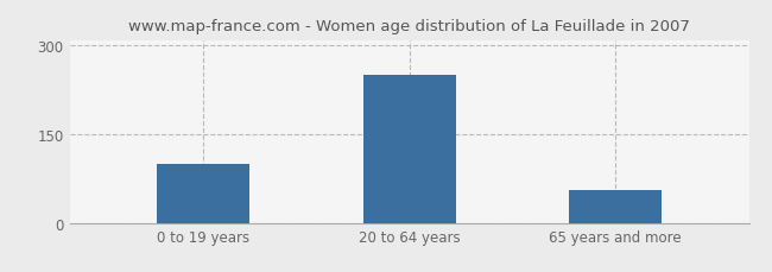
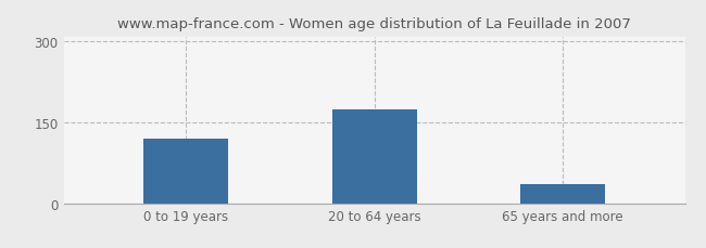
0 to 19 years: 100 -> 120
20 to 64 years: 250 -> 175
65 years and more: 55 -> 35
